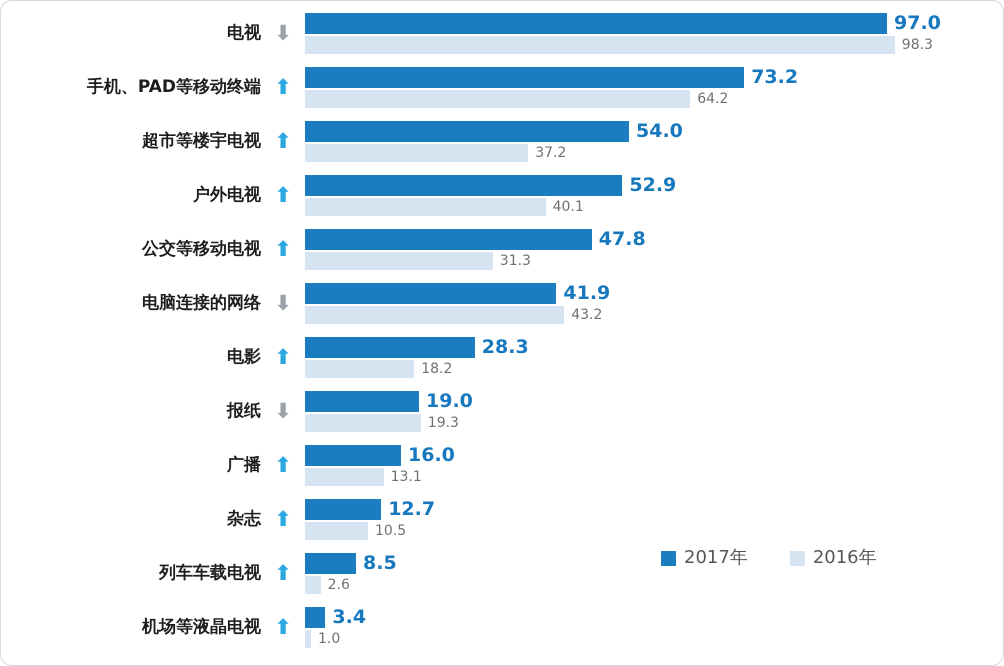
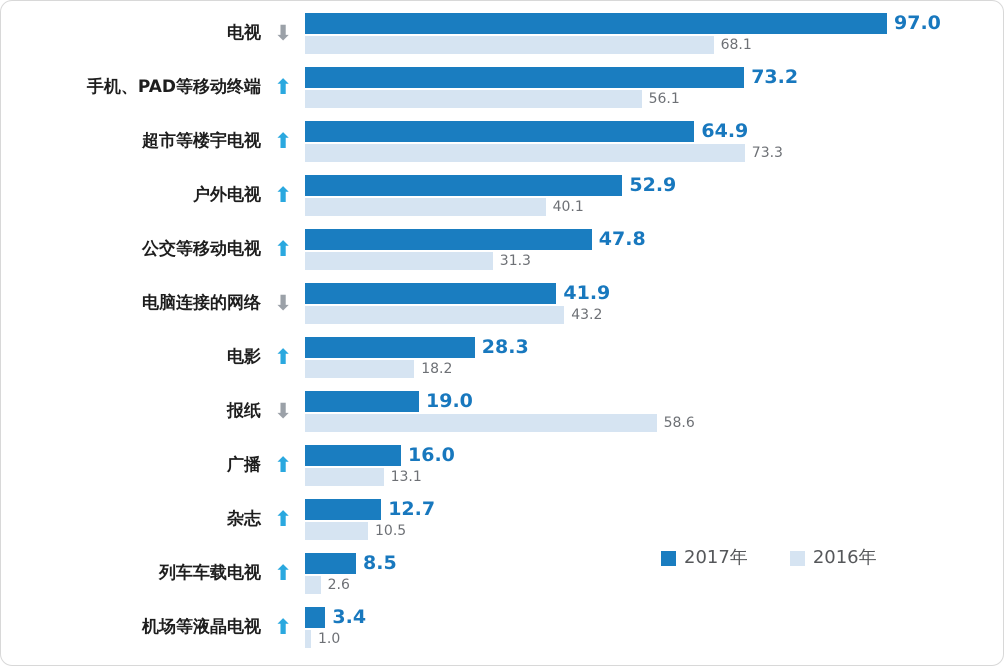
2016年/电视: 98.3 -> 68.1
2016年/手机、PAD等移动终端: 64.2 -> 56.1
2017年/超市等楼宇电视: 54.0 -> 64.9
2016年/超市等楼宇电视: 37.2 -> 73.3
2016年/报纸: 19.3 -> 58.6
